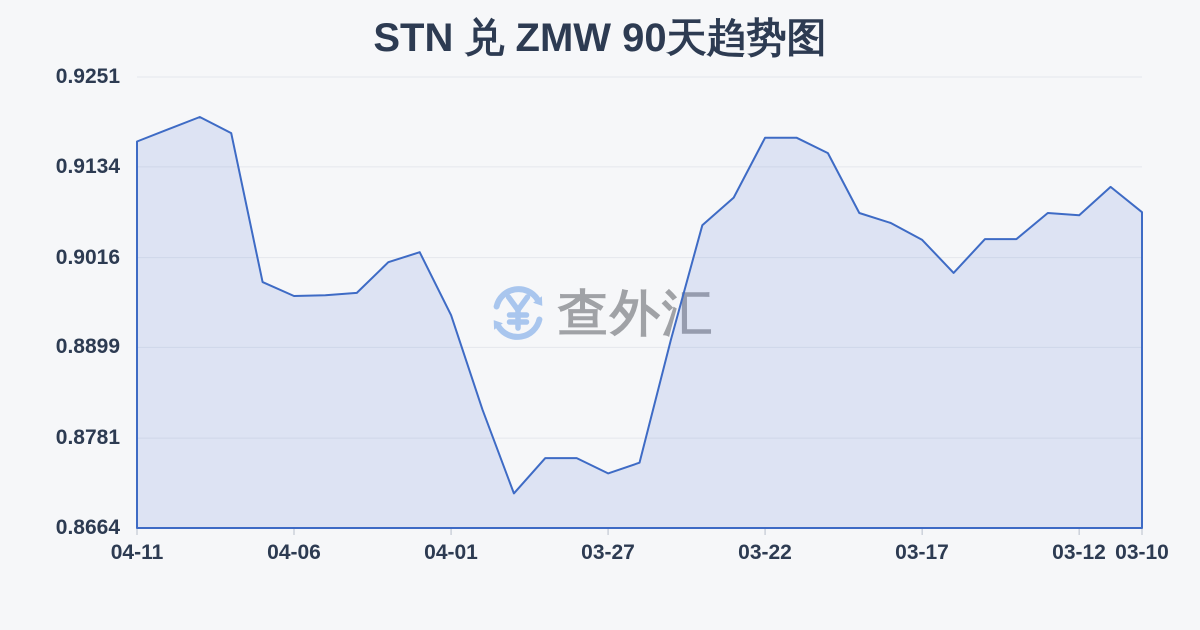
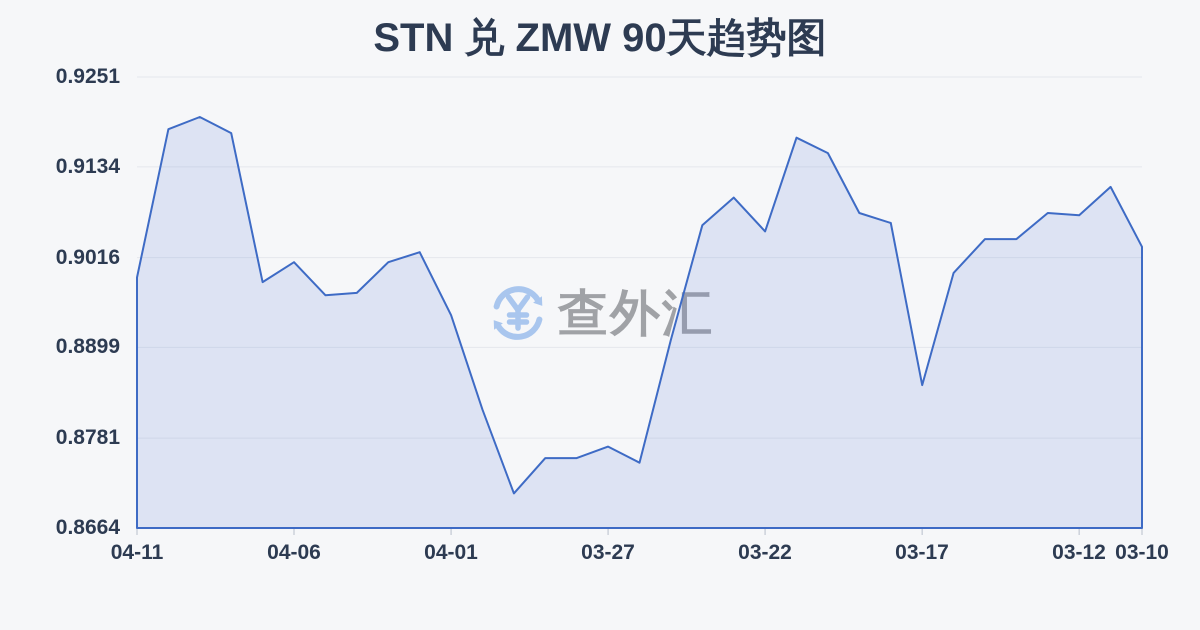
04-11: 0.917 -> 0.899
04-06: 0.897 -> 0.901
03-27: 0.874 -> 0.877
03-22: 0.917 -> 0.905
03-17: 0.904 -> 0.885
03-10: 0.907 -> 0.903
